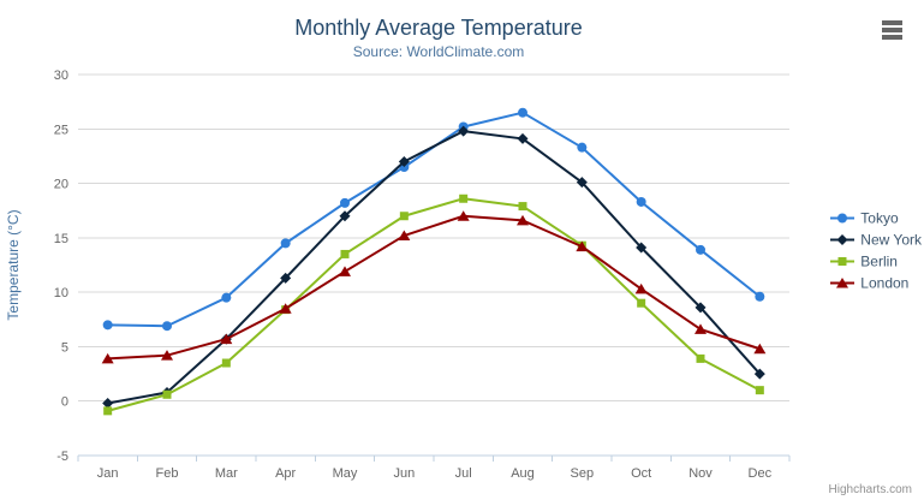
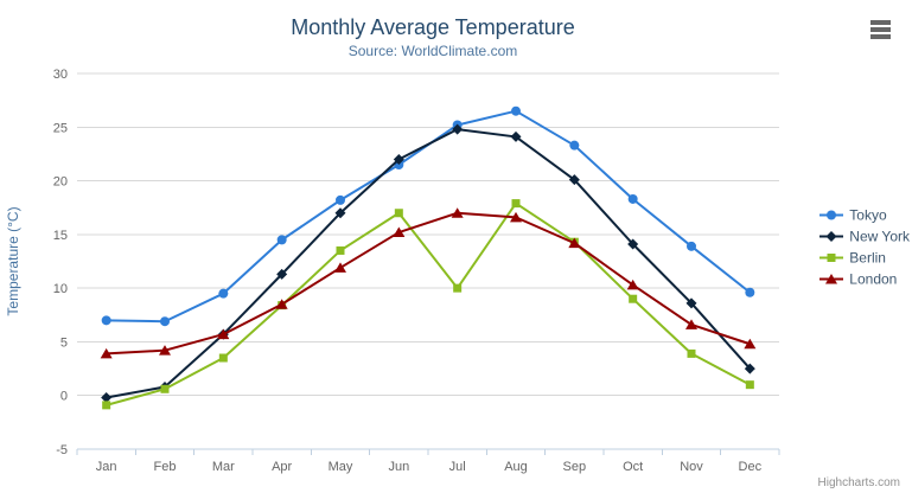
Berlin/Jul: 19 -> 10
